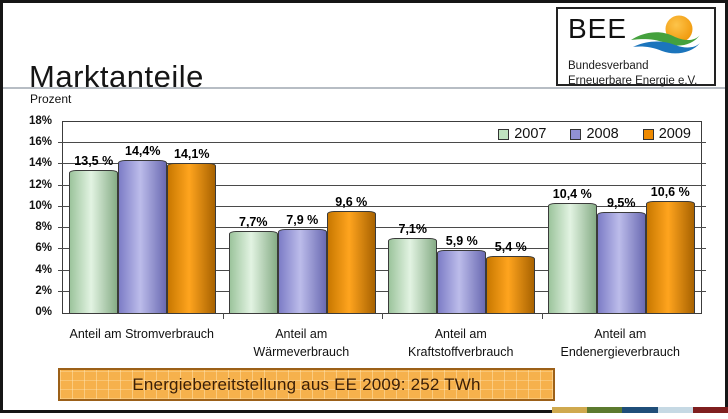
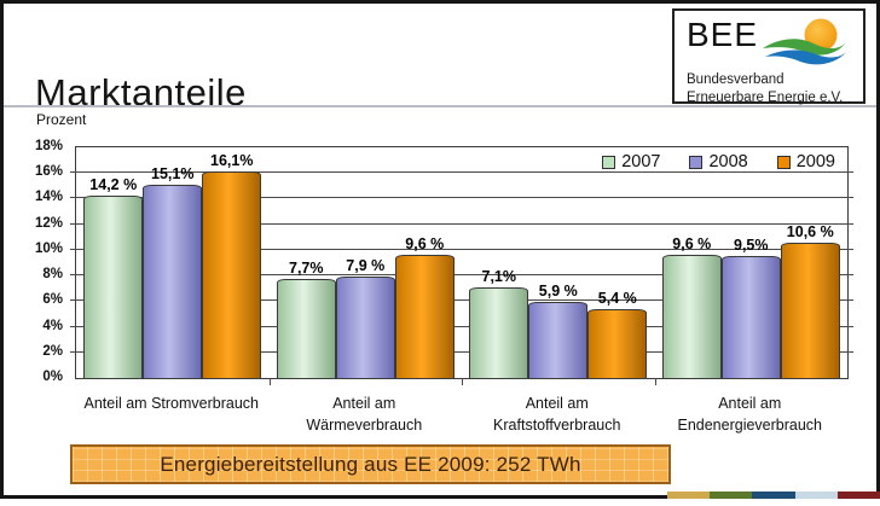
2007/Anteil am Stromverbrauch: 13,5 -> 14,2
2008/Anteil am Stromverbrauch: 14,4% -> 15,1%
2009/Anteil am Stromverbrauch: 14,1% -> 16,1%
2007/Anteil am Endenergieverbrauch: 10,4 -> 9,6
